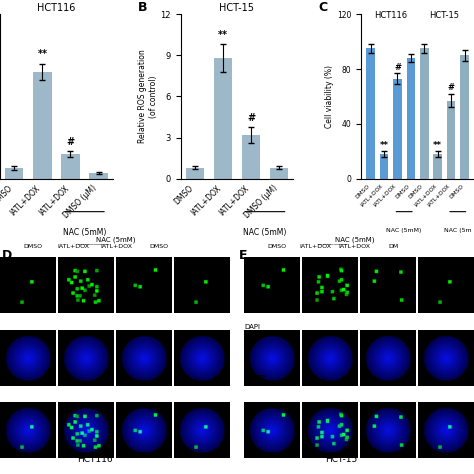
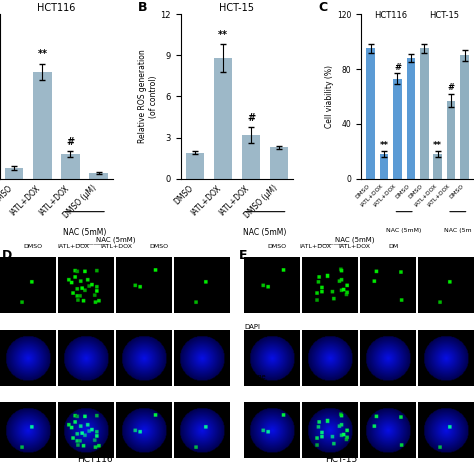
HCT-15/DMSO: 0.8 -> 1.9
HCT-15/DMSO (μM): 0.8 -> 2.3
